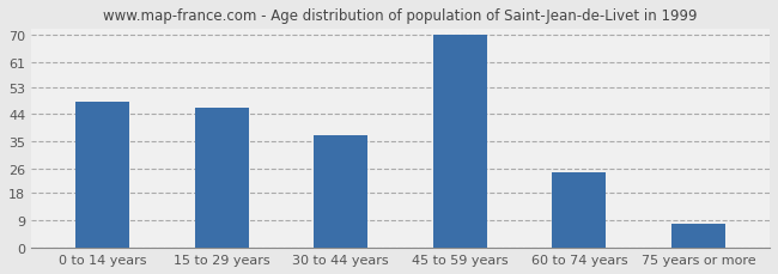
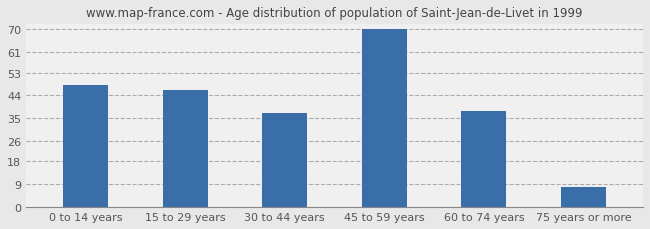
60 to 74 years: 25 -> 38
